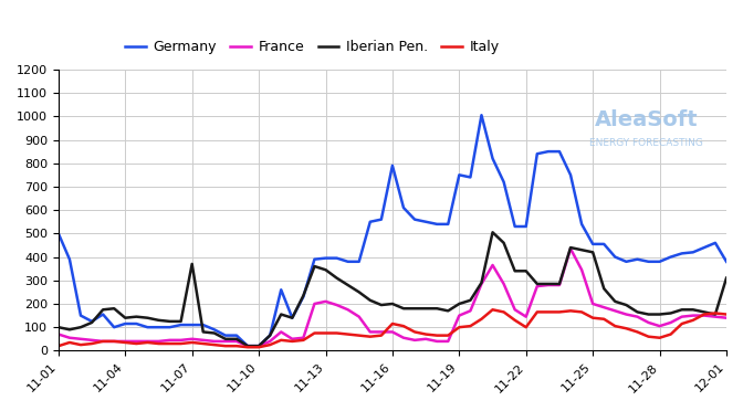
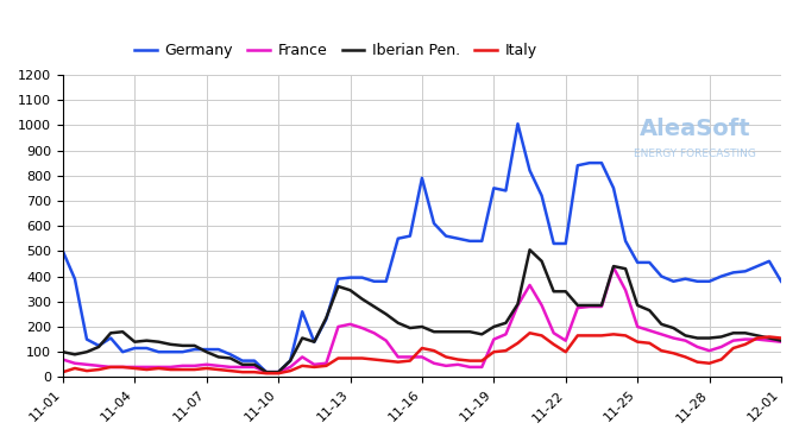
Iberian Pen./11-07: 370 -> 100
Iberian Pen./11-25: 420 -> 285
Iberian Pen./12-01: 310 -> 145
